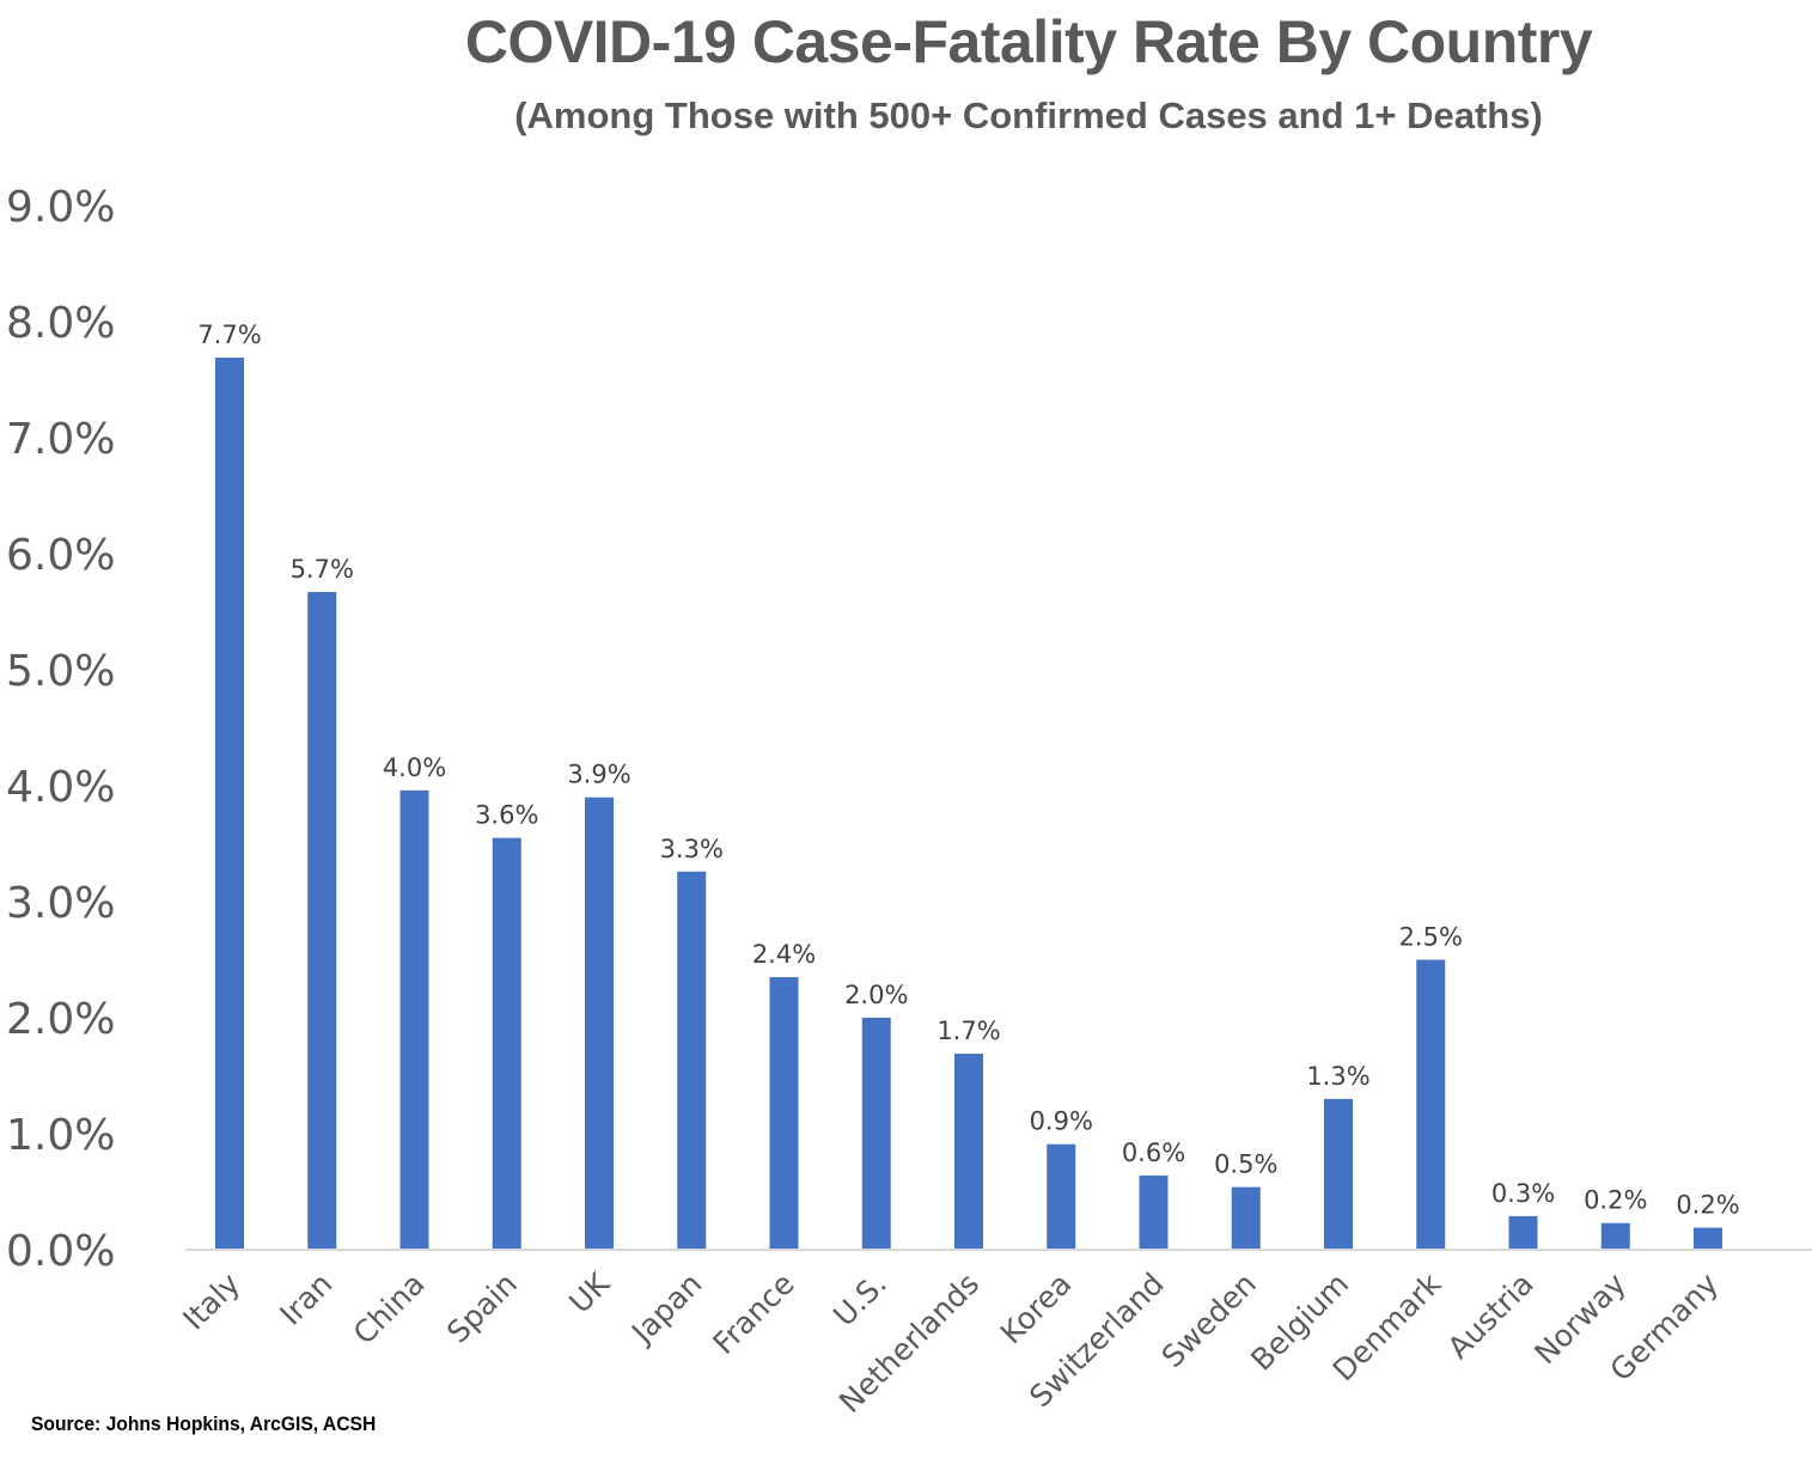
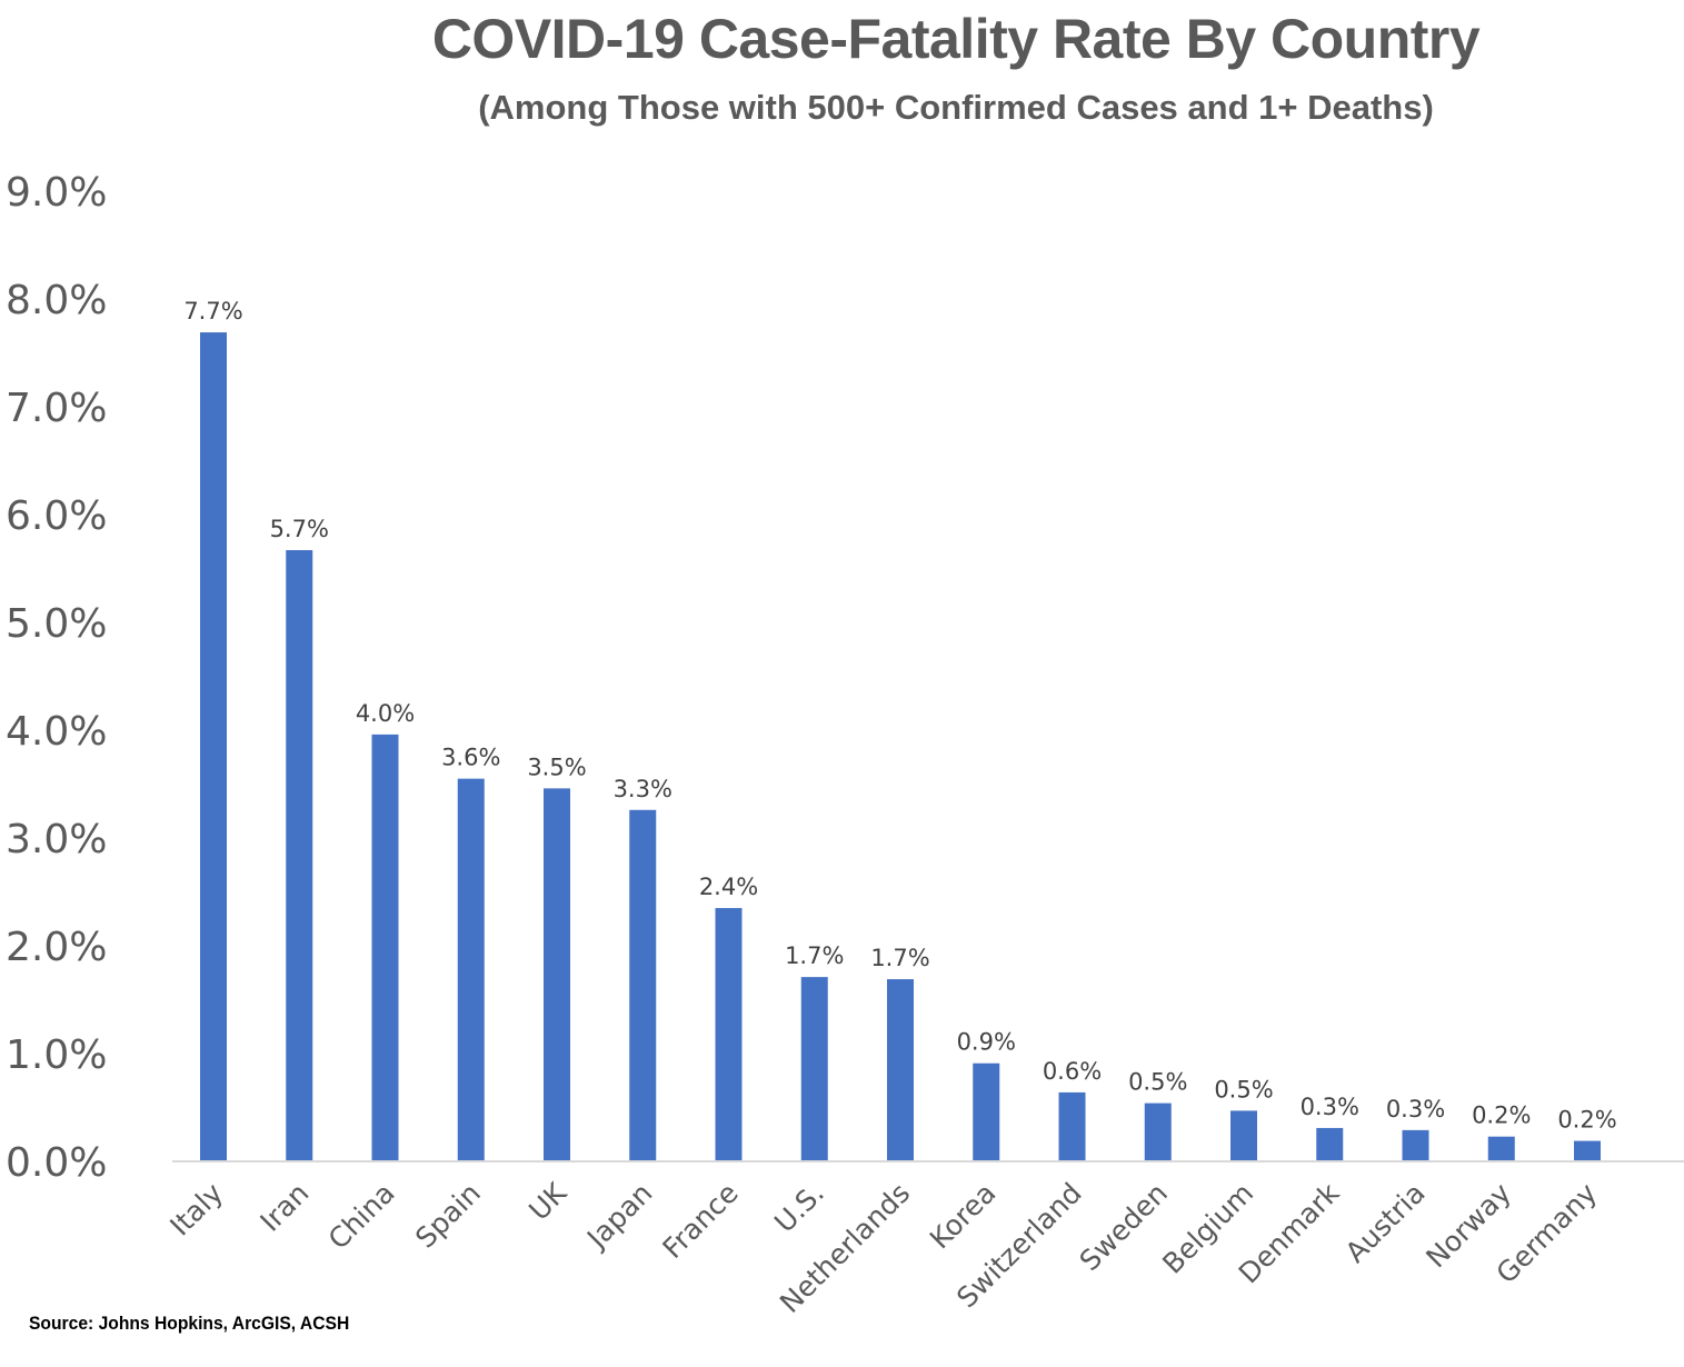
UK: 3.9% -> 3.5%
U.S.: 2.0% -> 1.7%
Belgium: 1.3% -> 0.5%
Denmark: 2.5% -> 0.3%
